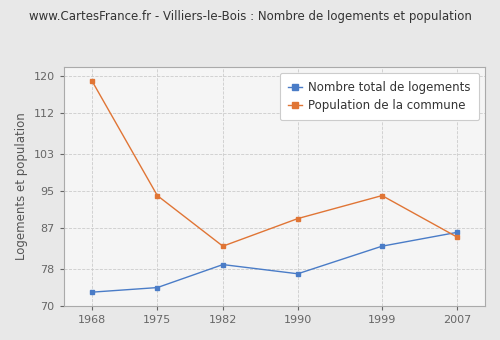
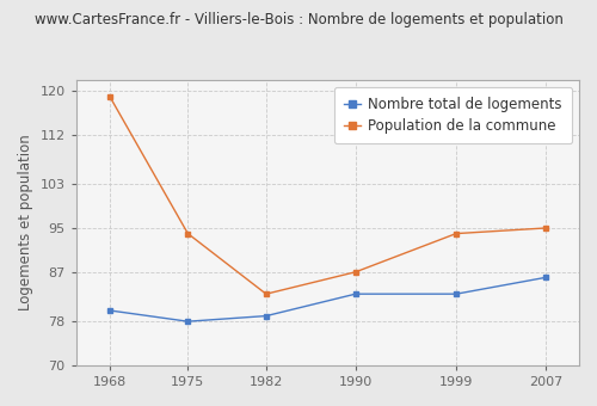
Nombre total de logements/1968: 73 -> 80
Nombre total de logements/1975: 74 -> 78
Nombre total de logements/1990: 77 -> 83
Population de la commune/1990: 89 -> 87
Population de la commune/2007: 85 -> 95
